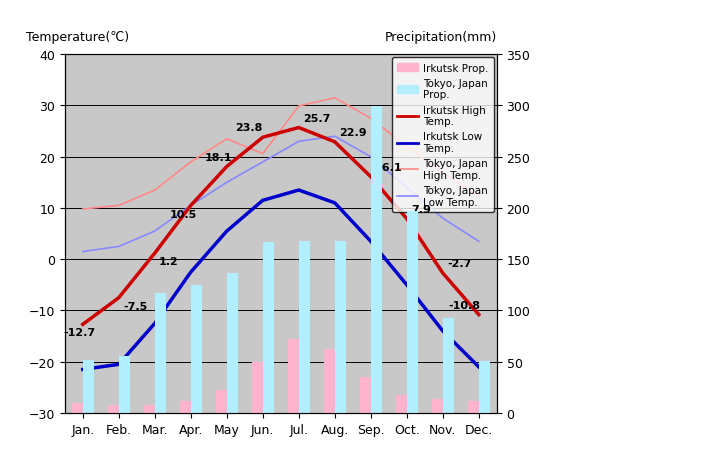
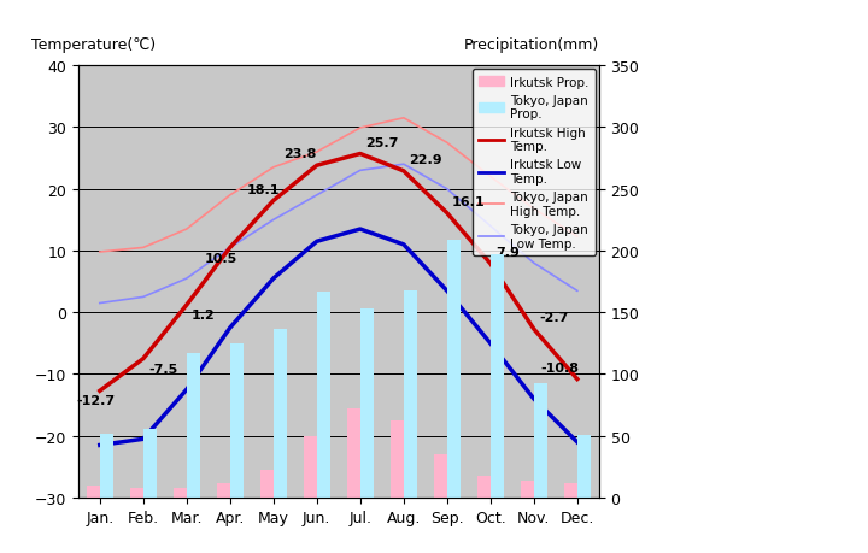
Tokyo, Japan High Temp./Jun.: 20.6 -> 26.0
Tokyo, Japan Prop./Jul.: 168 -> 153
Tokyo, Japan Prop./Sep.: 299 -> 209
